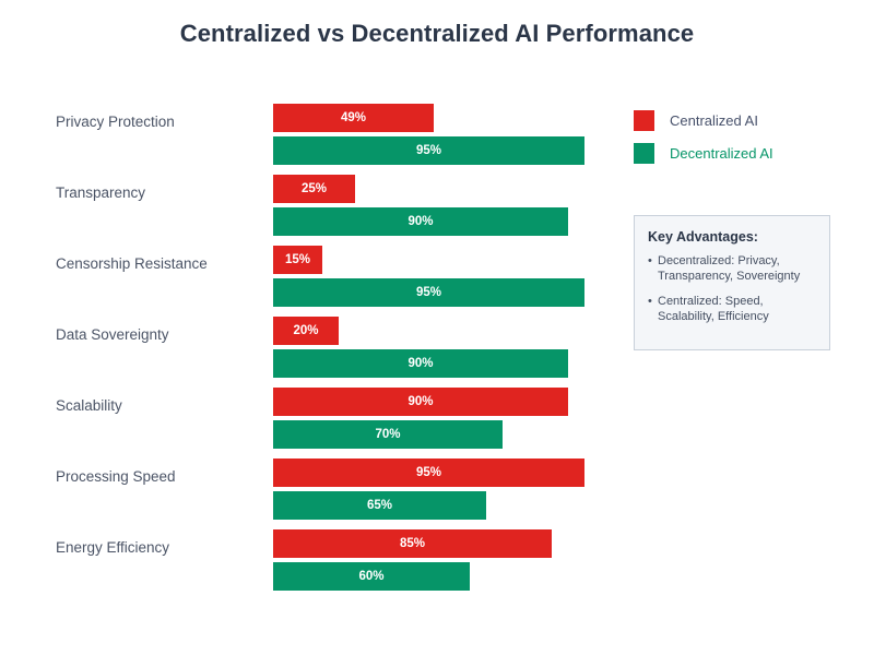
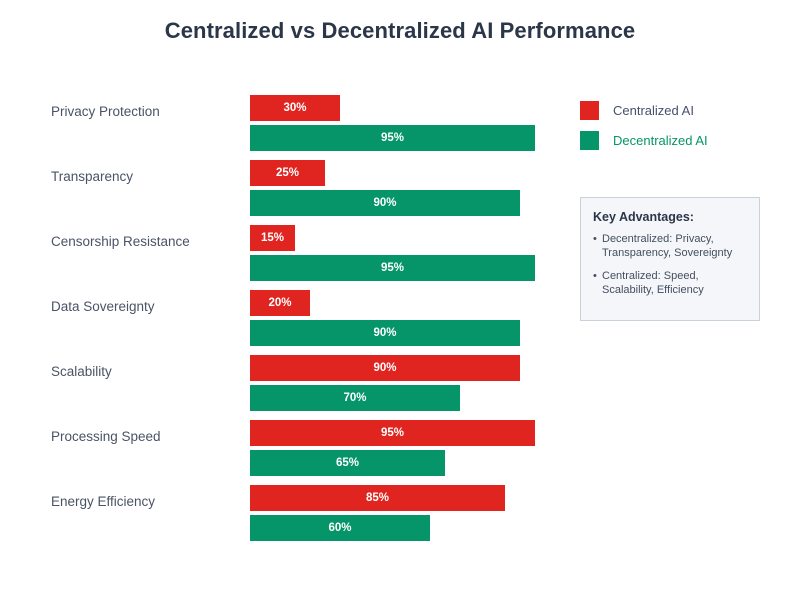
Centralized AI/Privacy Protection: 49% -> 30%
